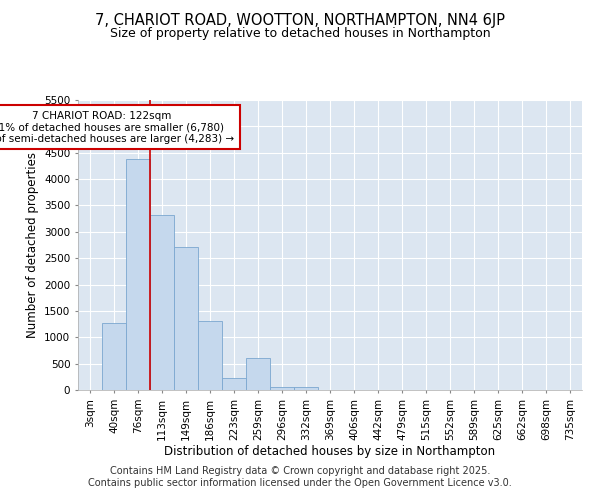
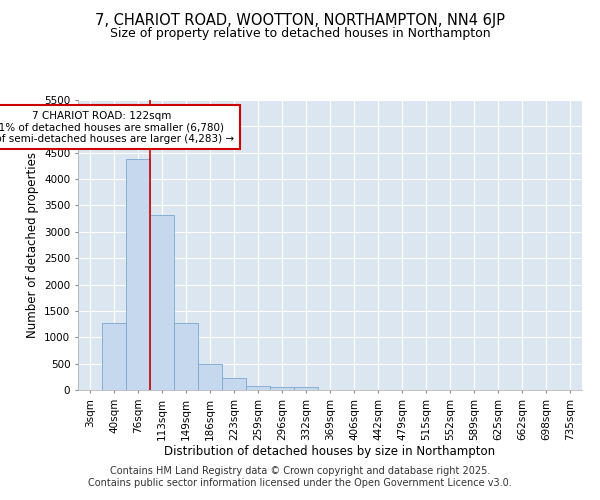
149sqm: 2720 -> 1280
186sqm: 1300 -> 500
259sqm: 600 -> 80
